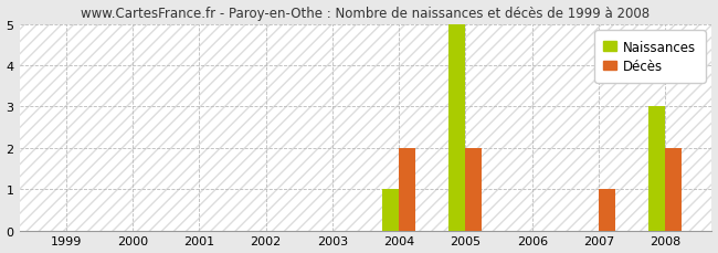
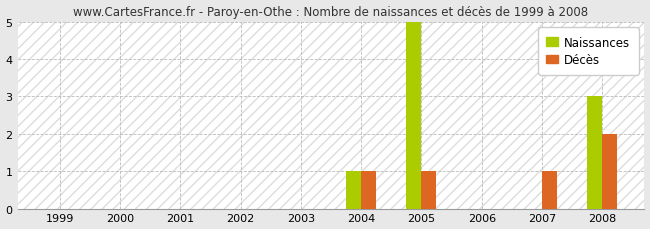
Décès/2004: 2 -> 1
Décès/2005: 2 -> 1
